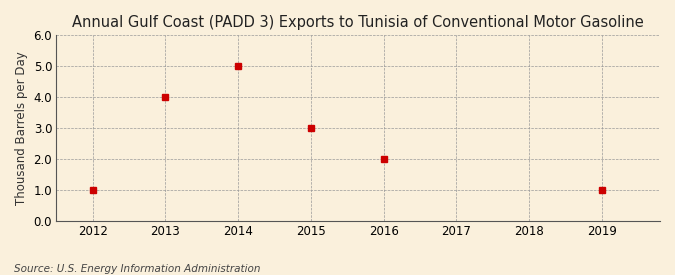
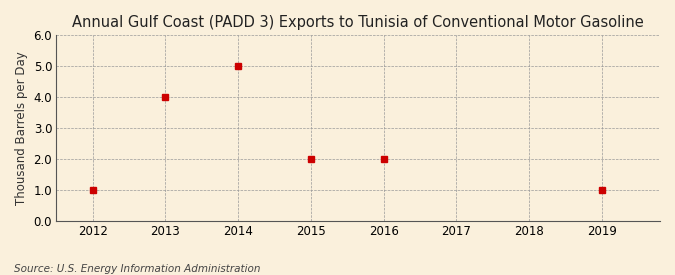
2015: 3 -> 2
